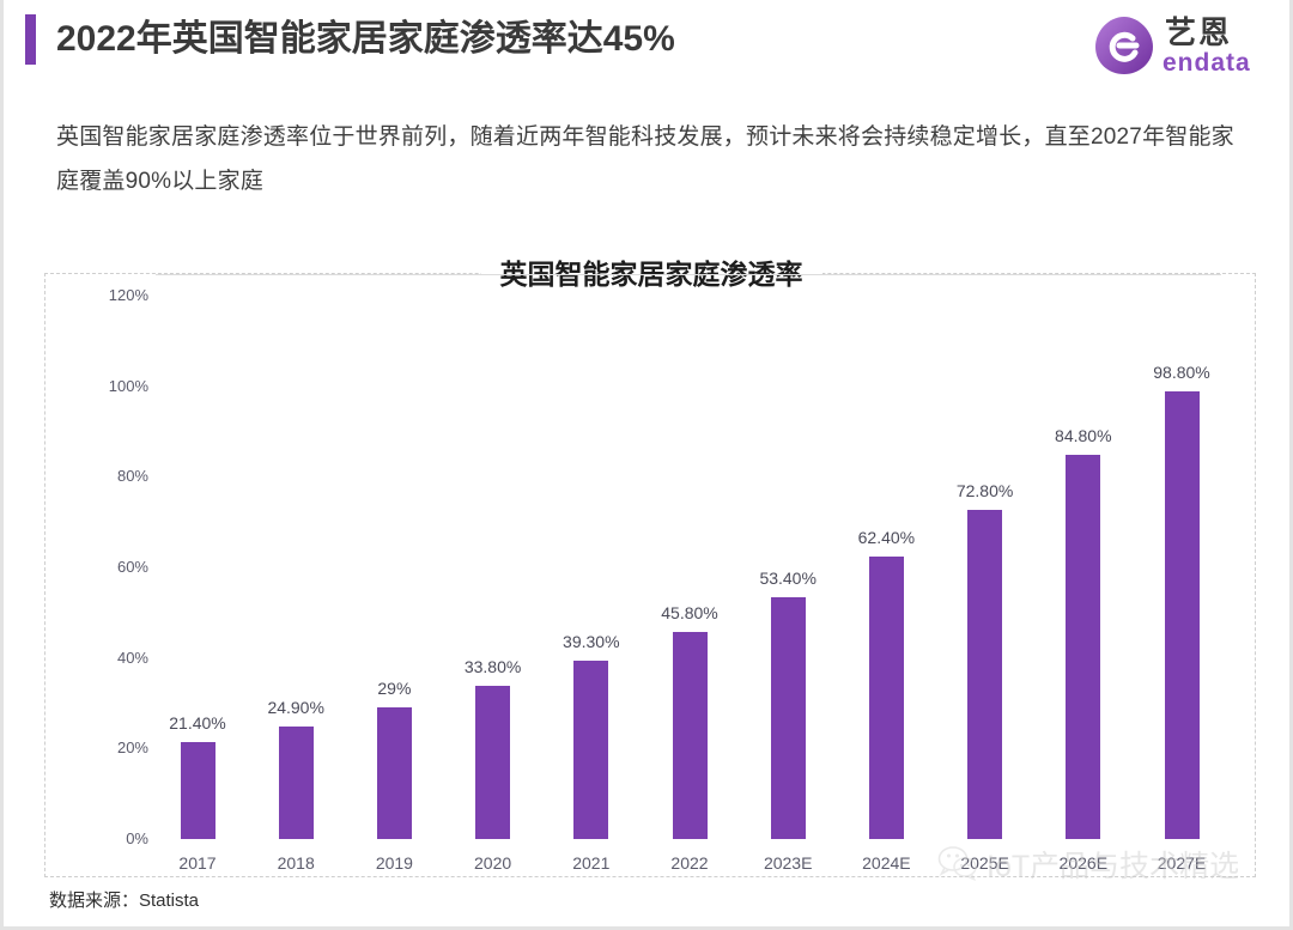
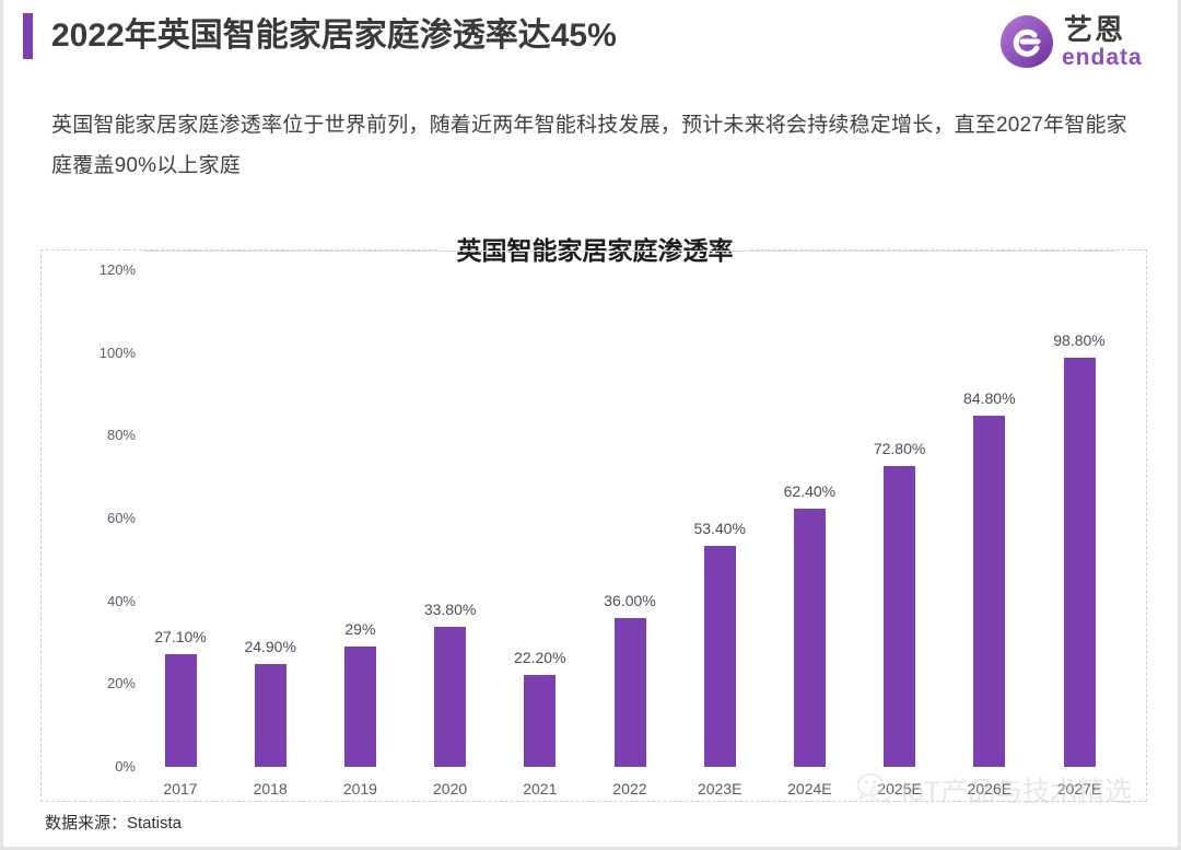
2017: 21.40% -> 27.10%
2021: 39.30% -> 22.20%
2022: 45.80% -> 36.00%
